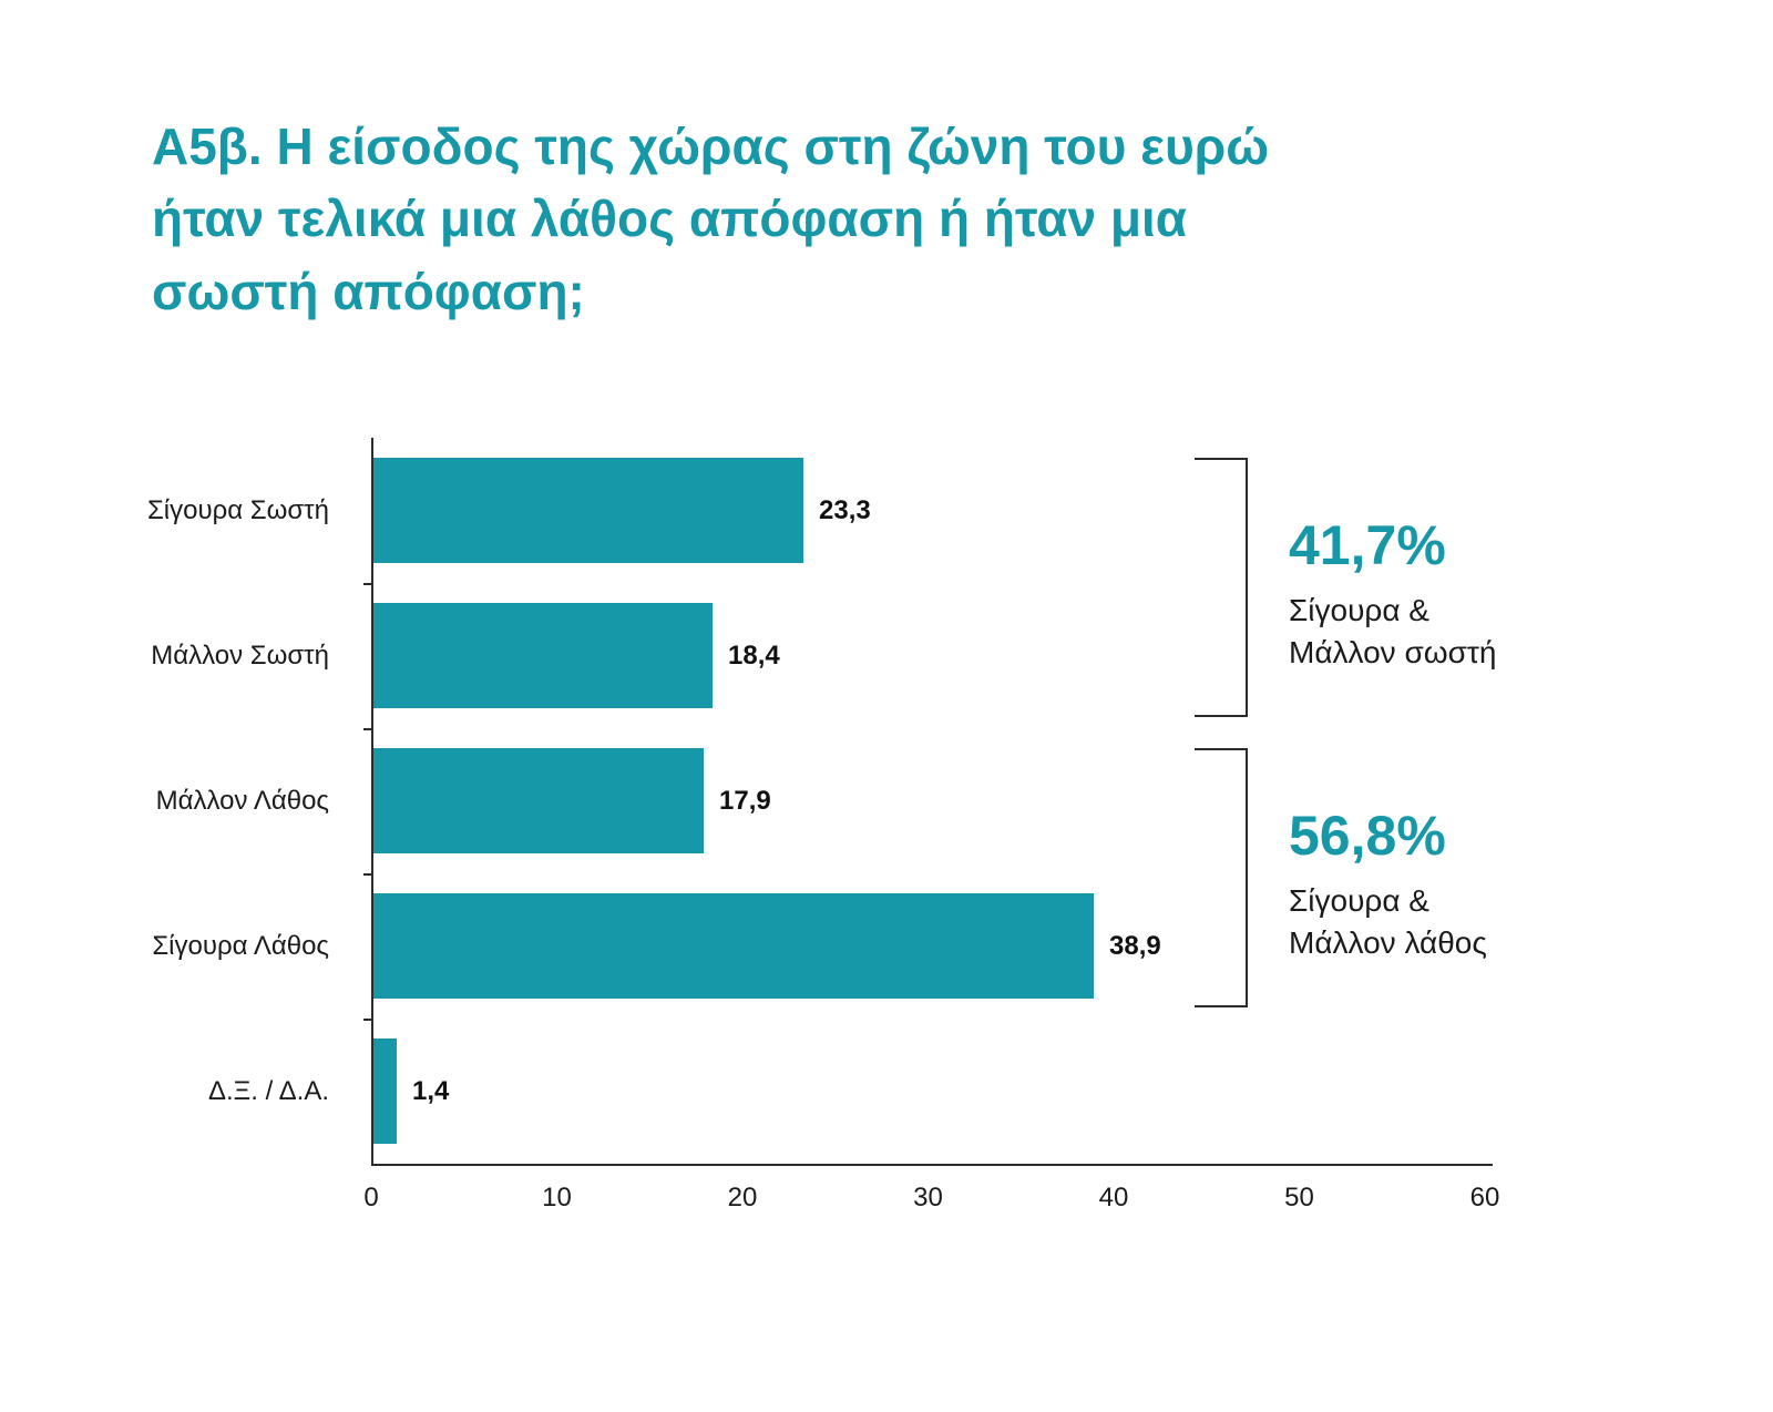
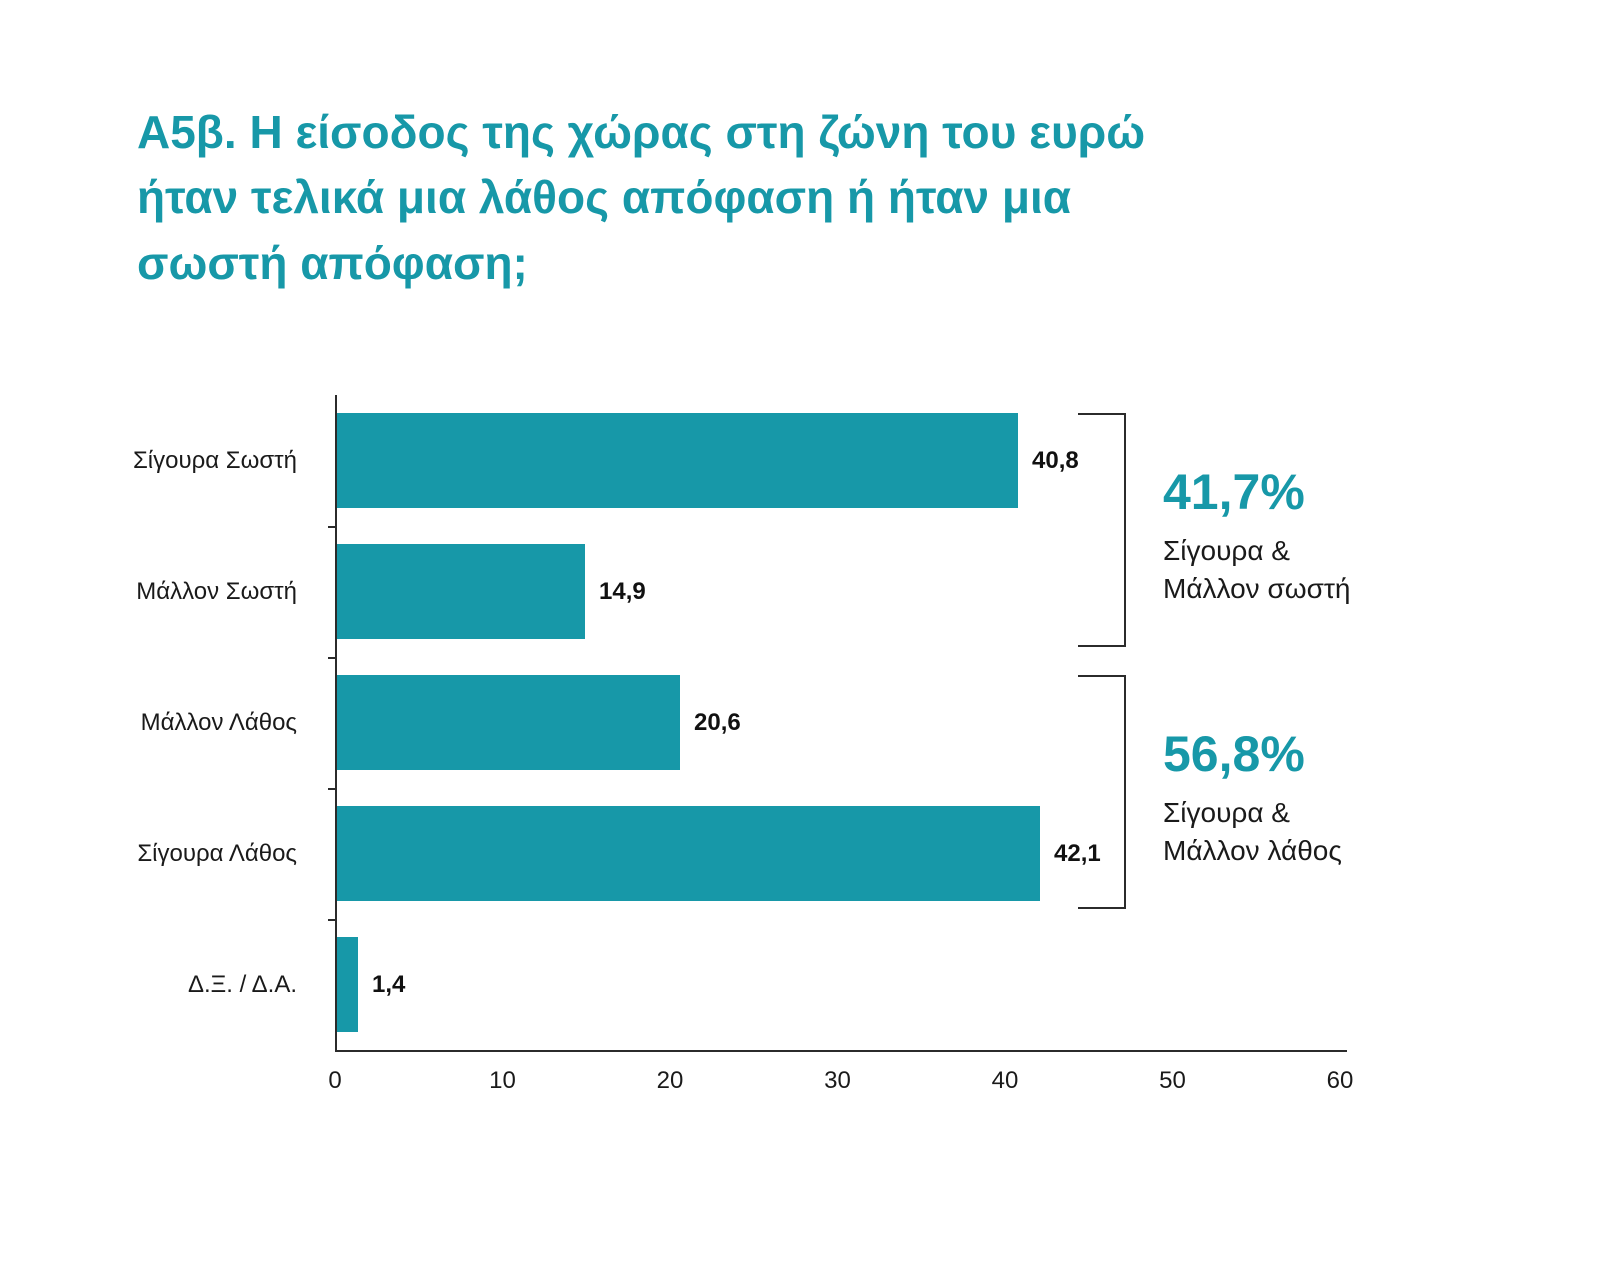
Σίγουρα Σωστή: 23,3 -> 40,8
Μάλλον Σωστή: 18,4 -> 14,9
Μάλλον Λάθος: 17,9 -> 20,6
Σίγουρα Λάθος: 38,9 -> 42,1
